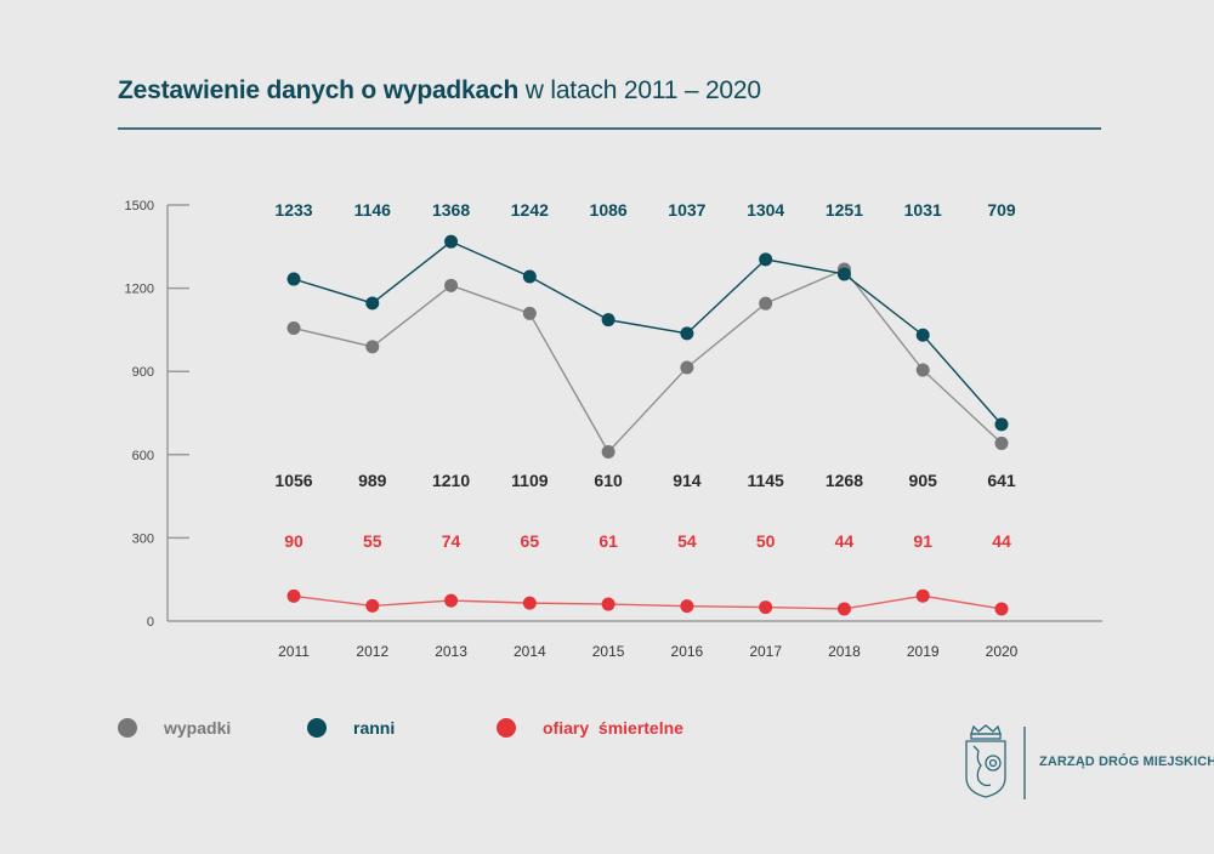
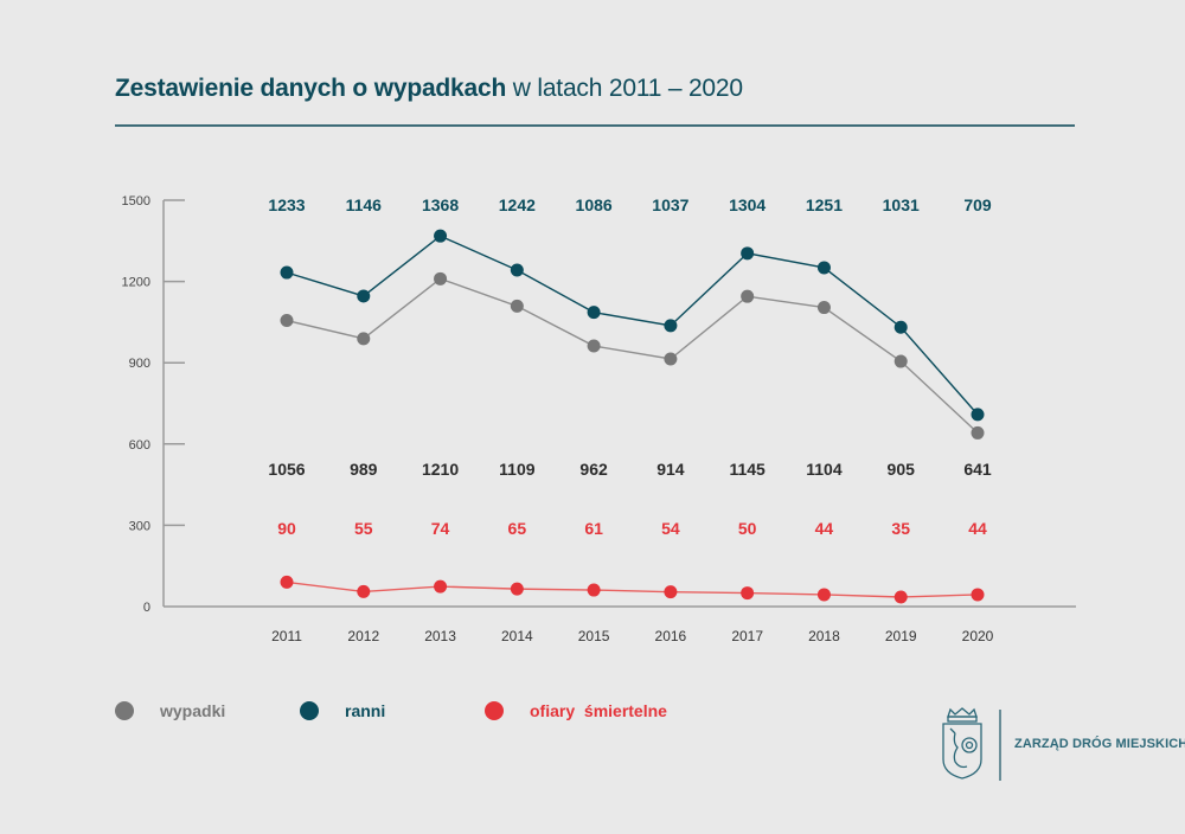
wypadki/2015: 610 -> 962
wypadki/2018: 1268 -> 1104
ofiary śmiertelne/2019: 91 -> 35
